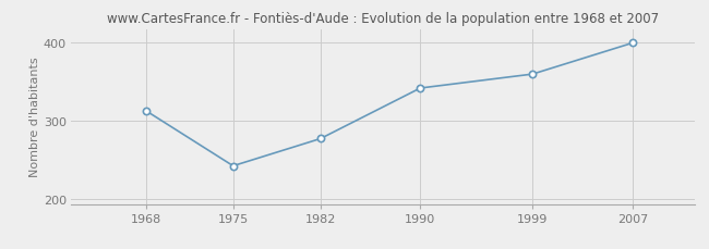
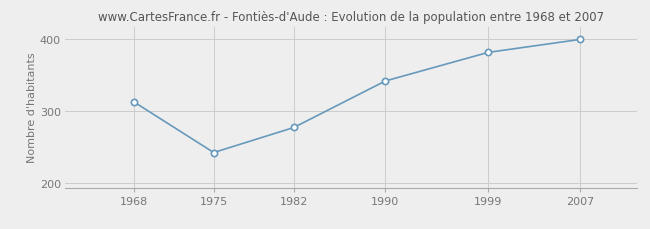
1999: 360 -> 382
